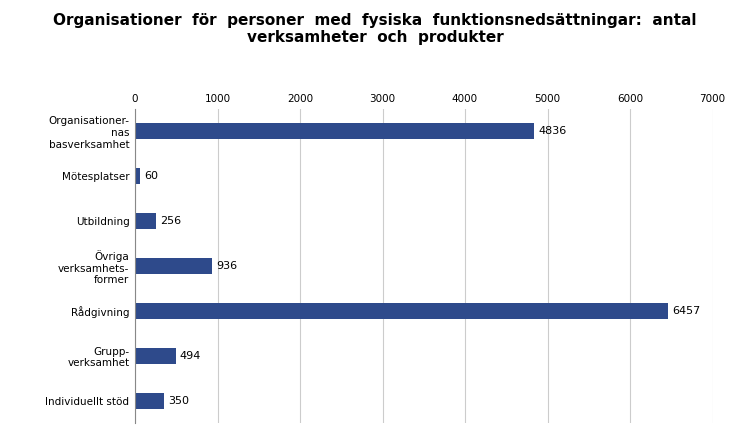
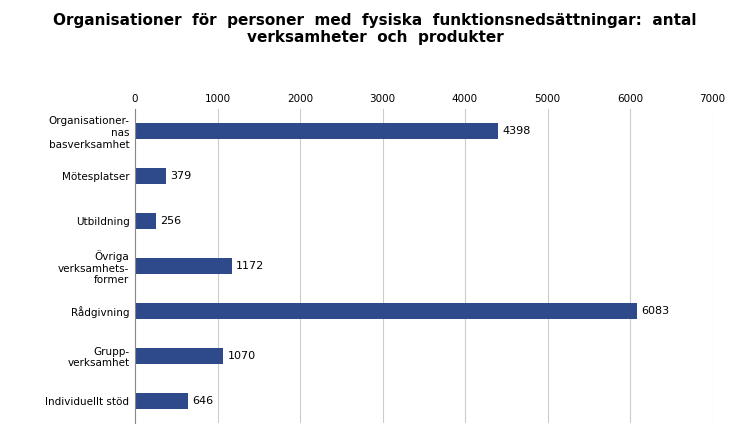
Organisationer- nas basverksamhet: 4836 -> 4398
Mötesplatser: 60 -> 379
Övriga verksamhets- former: 936 -> 1172
Rådgivning: 6457 -> 6083
Grupp- verksamhet: 494 -> 1070
Individuellt stöd: 350 -> 646
